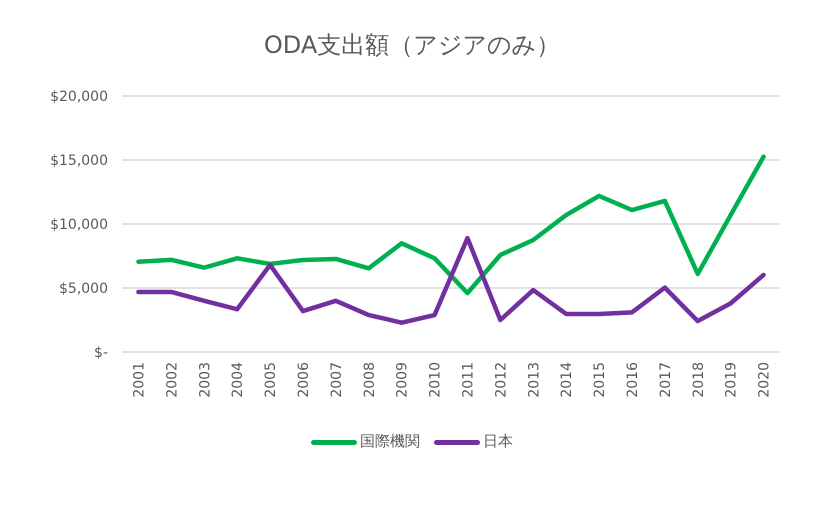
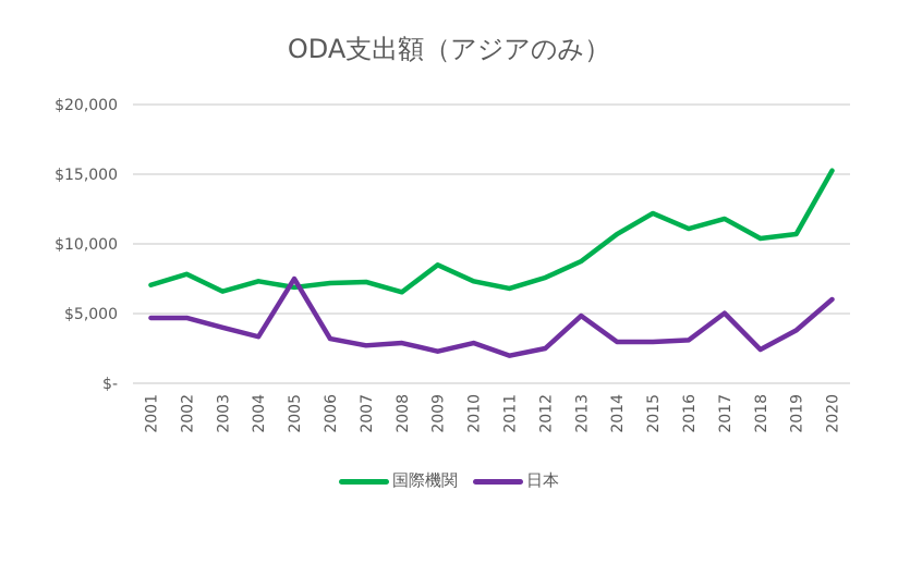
国際機関/2002: $7200 -> $7800
日本/2005: $6800 -> $7500
日本/2007: $4000 -> $2700
国際機関/2011: $4600 -> $6800
日本/2011: $8900 -> $2000
国際機関/2018: $6100 -> $10400
